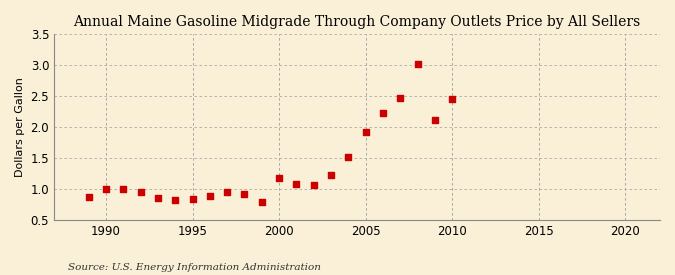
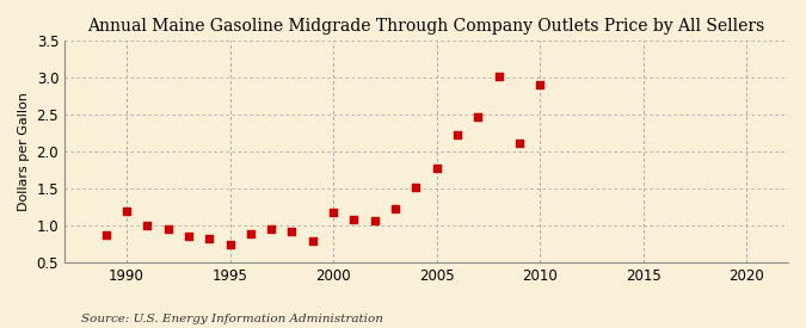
1990: 1.01 -> 1.20
1995: 0.84 -> 0.74
2005: 1.92 -> 1.78
2010: 2.46 -> 2.90
